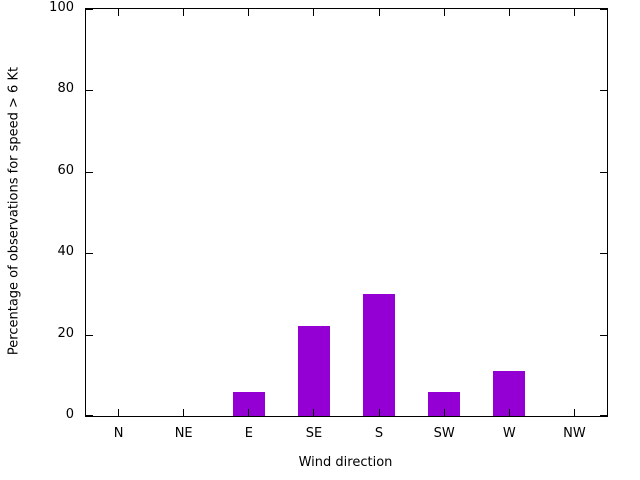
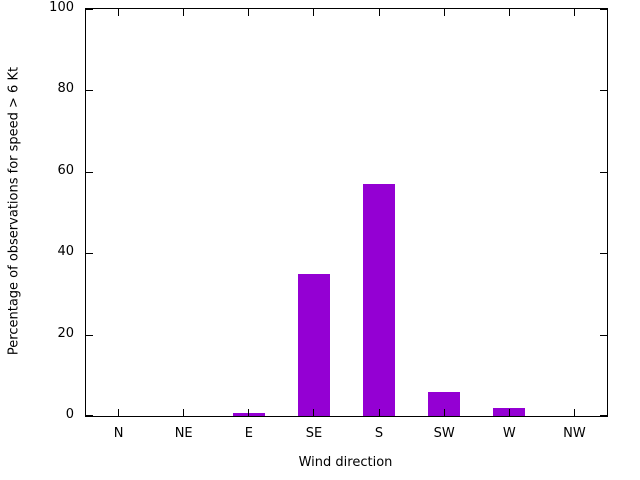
E: 6 -> 1
SE: 22 -> 35
S: 30 -> 57
W: 11 -> 2
